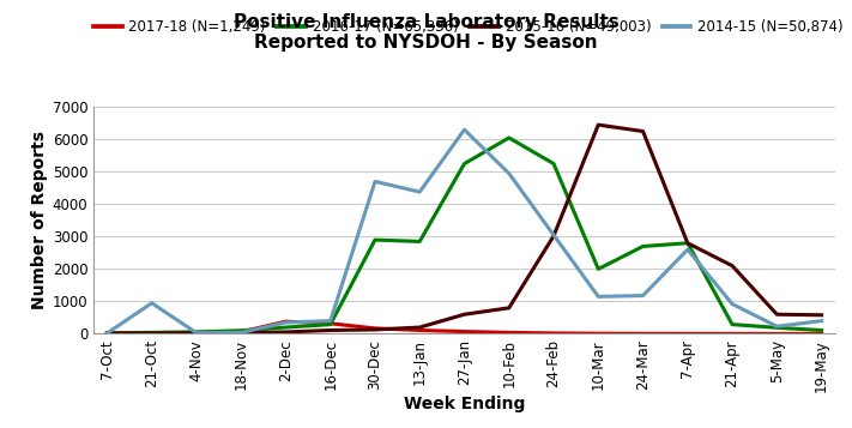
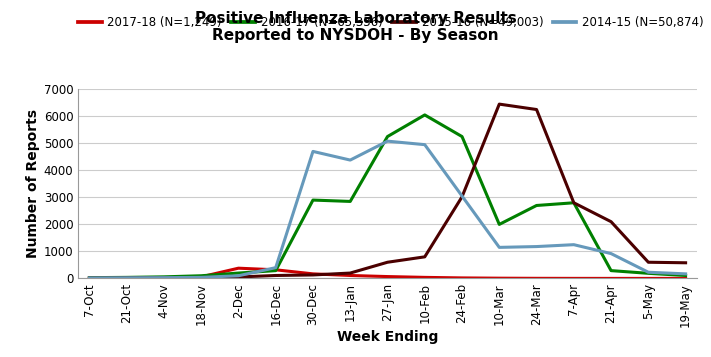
2014-15 (N=50,874)/21-Oct: 950 -> 20
2014-15 (N=50,874)/2-Dec: 350 -> 100
2014-15 (N=50,874)/27-Jan: 6300 -> 5080
2014-15 (N=50,874)/7-Apr: 2600 -> 1250
2014-15 (N=50,874)/19-May: 400 -> 170
